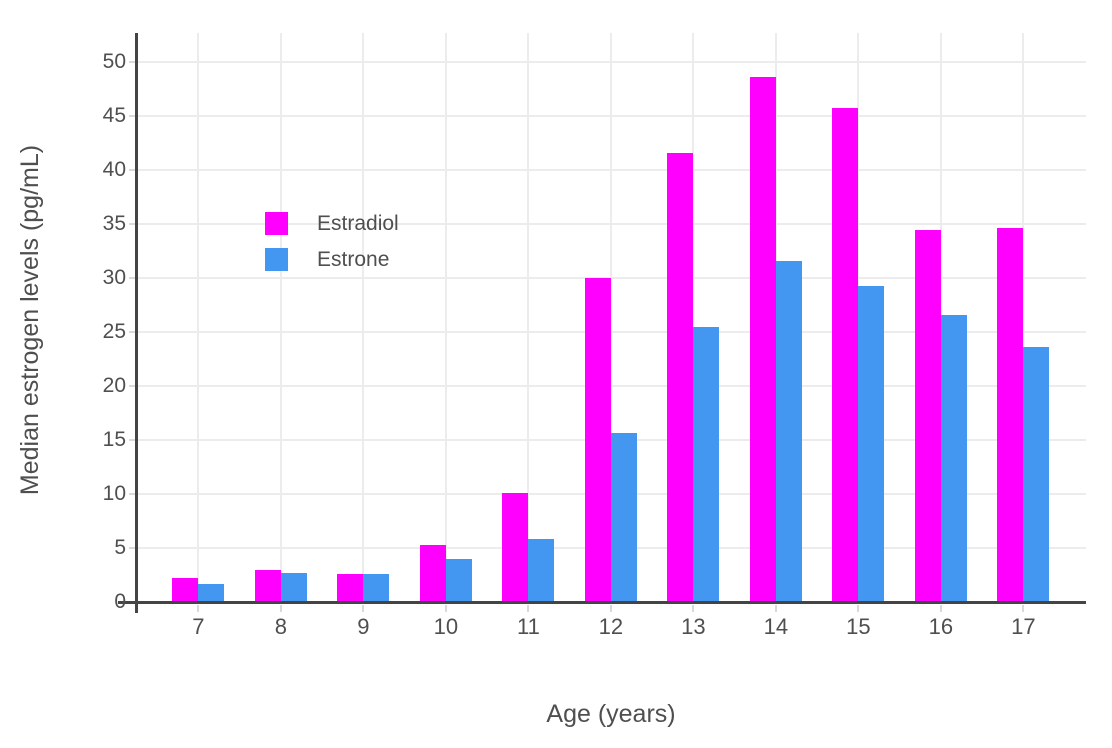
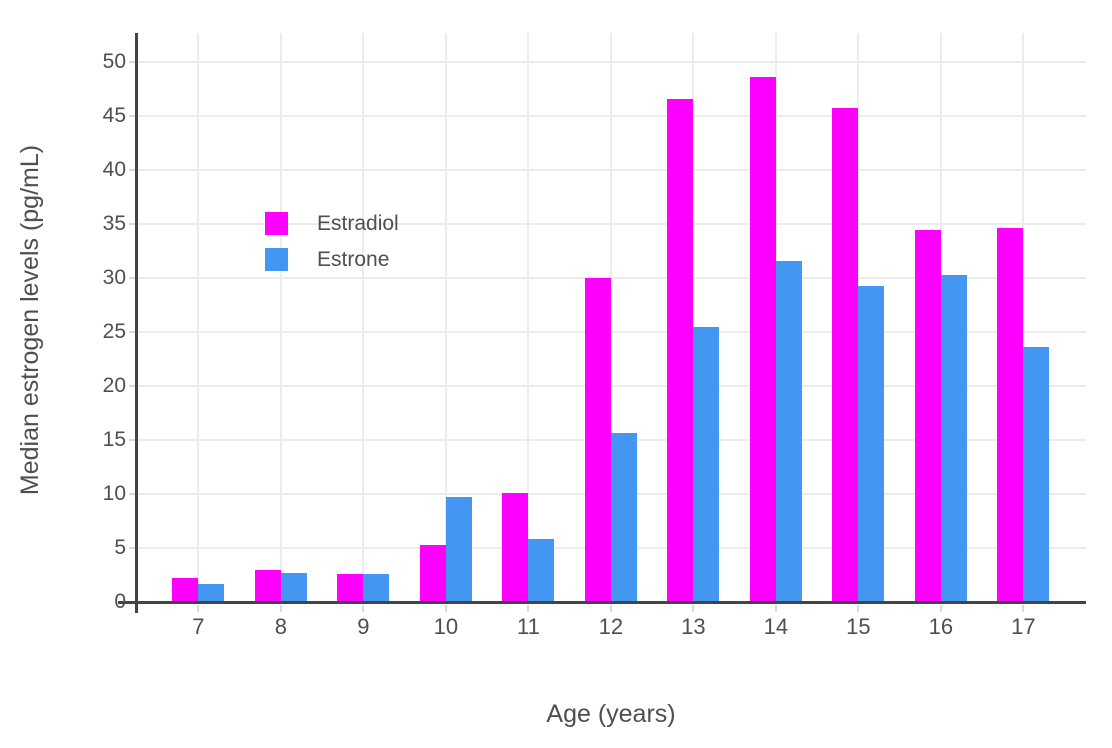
Estrone/10: 4.0 -> 9.7
Estradiol/13: 41.6 -> 46.6
Estrone/16: 26.6 -> 30.3
